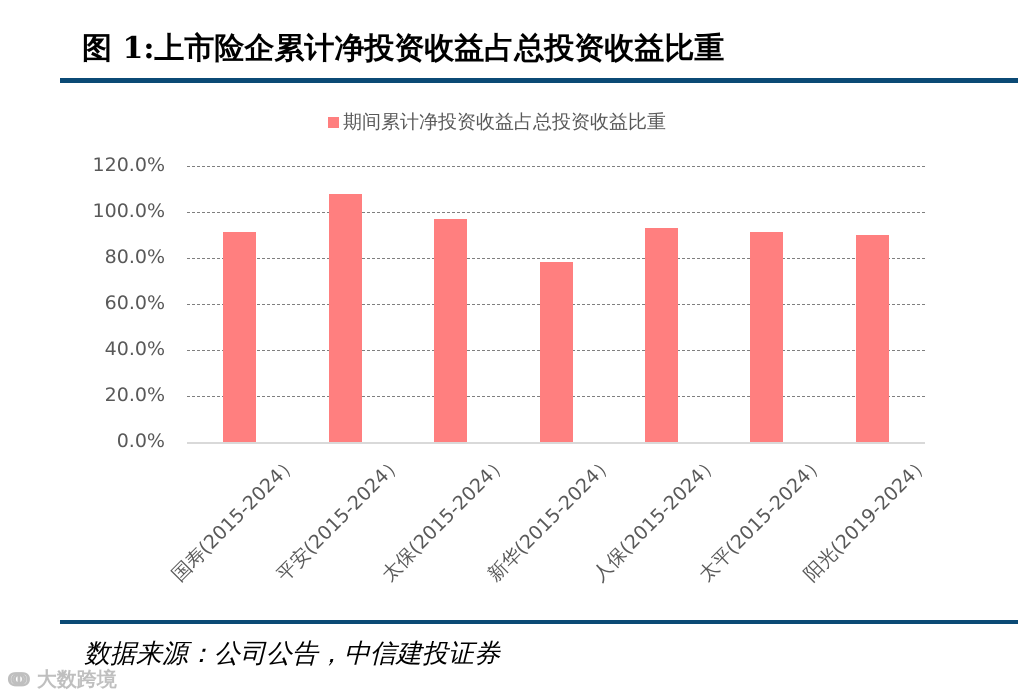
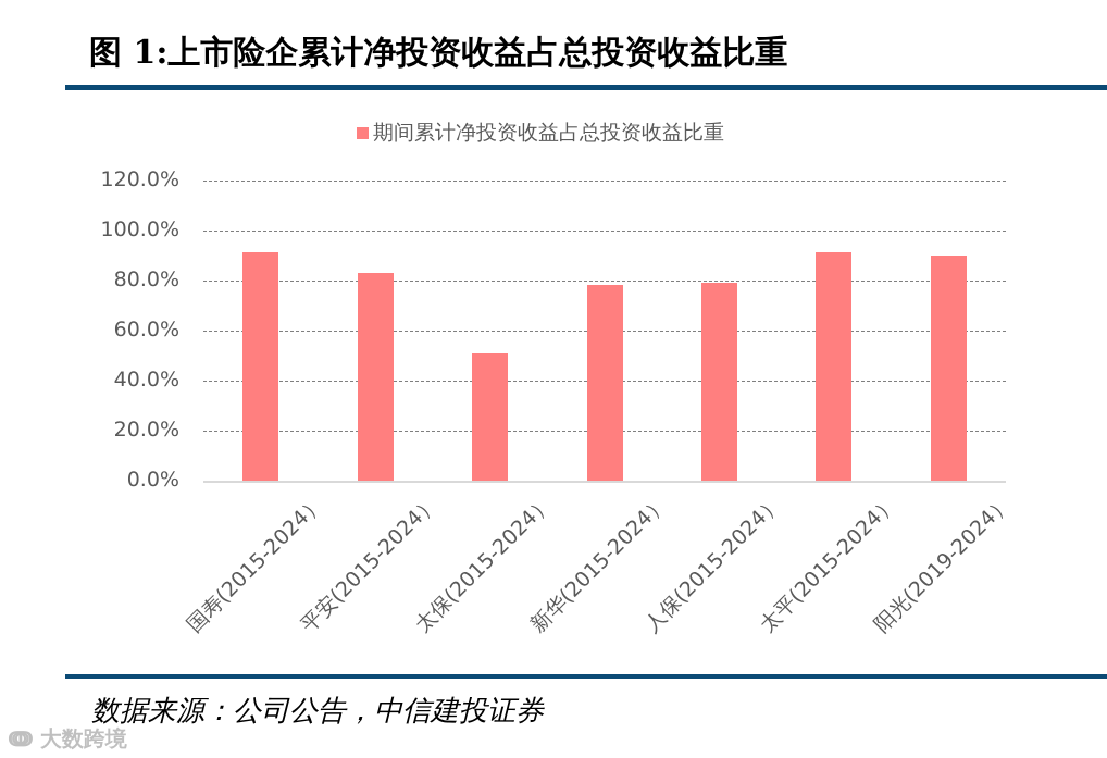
平安(2015-2024）: 108% -> 83%
太保(2015-2024）: 97% -> 51%
人保(2015-2024）: 93% -> 79%
